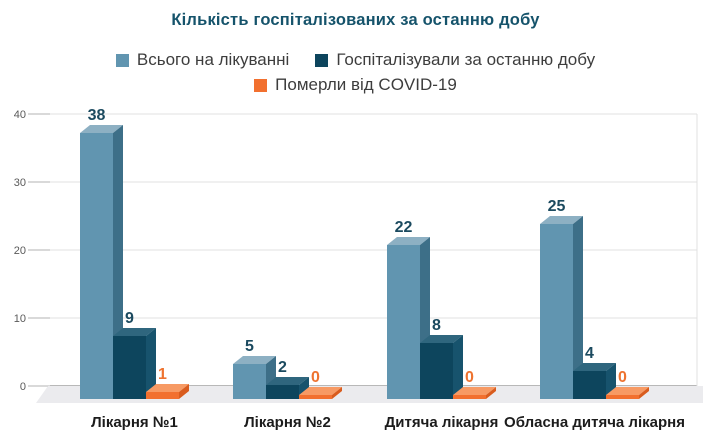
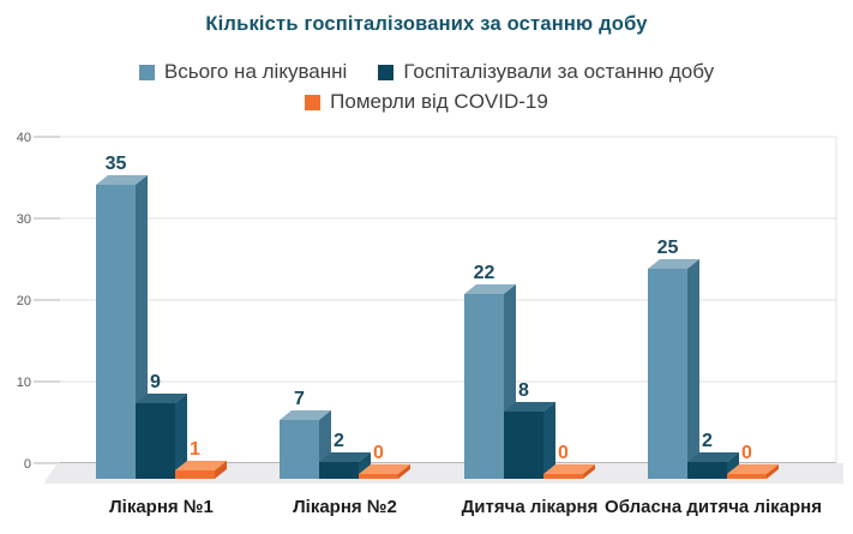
Всього на лікуванні/Лікарня №1: 38 -> 35
Всього на лікуванні/Лікарня №2: 5 -> 7
Госпіталізували за останню добу/Обласна дитяча лікарня: 4 -> 2
